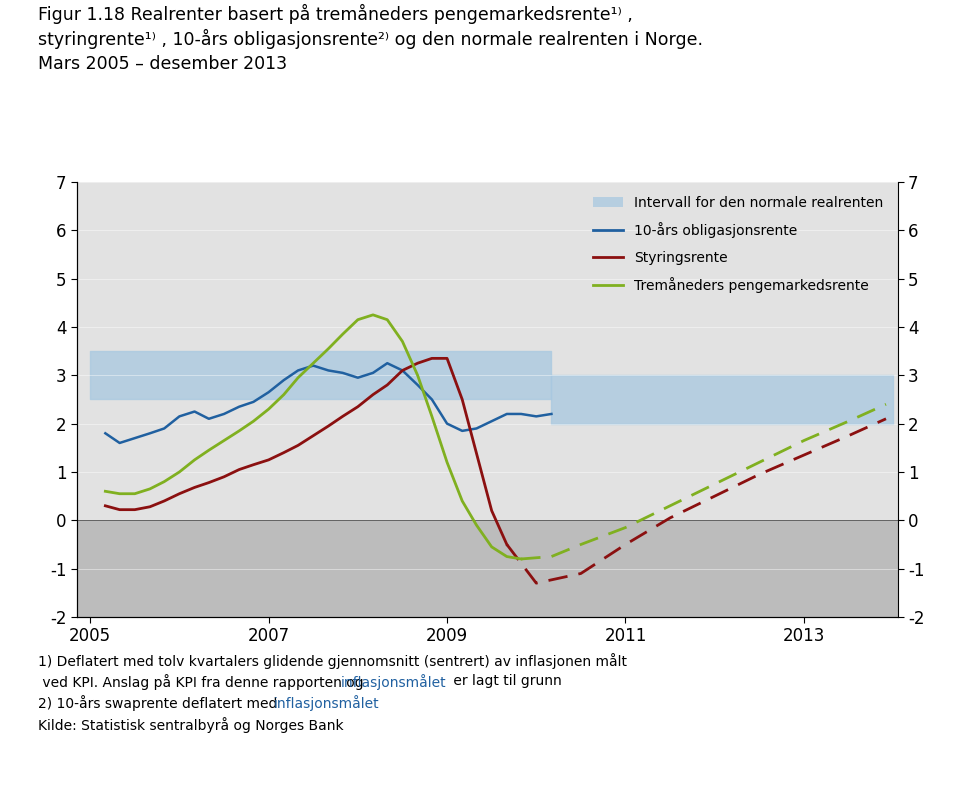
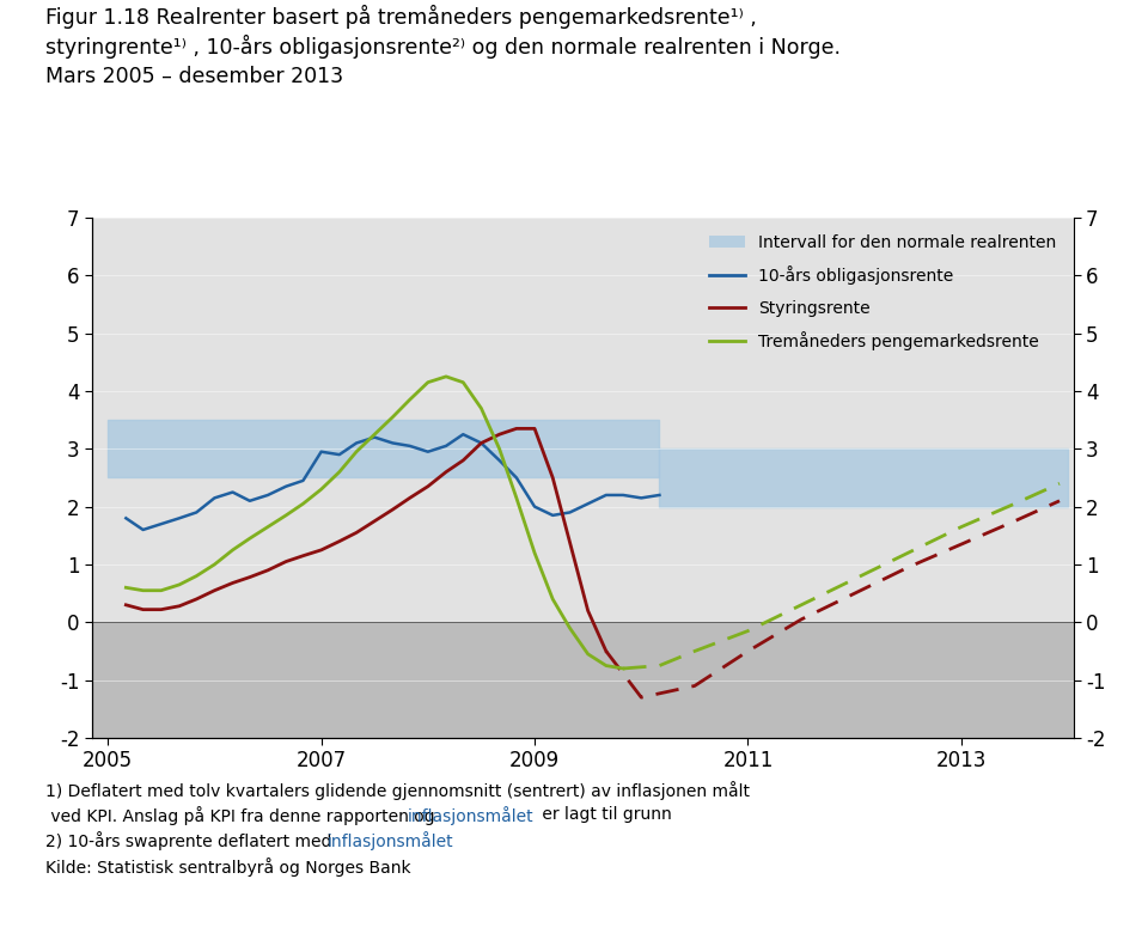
10-års obligasjonsrente/2007: 2.65 -> 2.95
